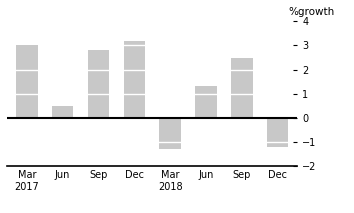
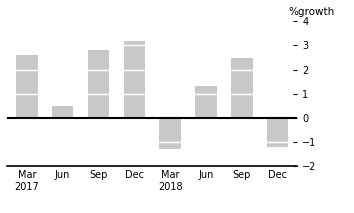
Mar 2017: 3.0 -> 2.6
